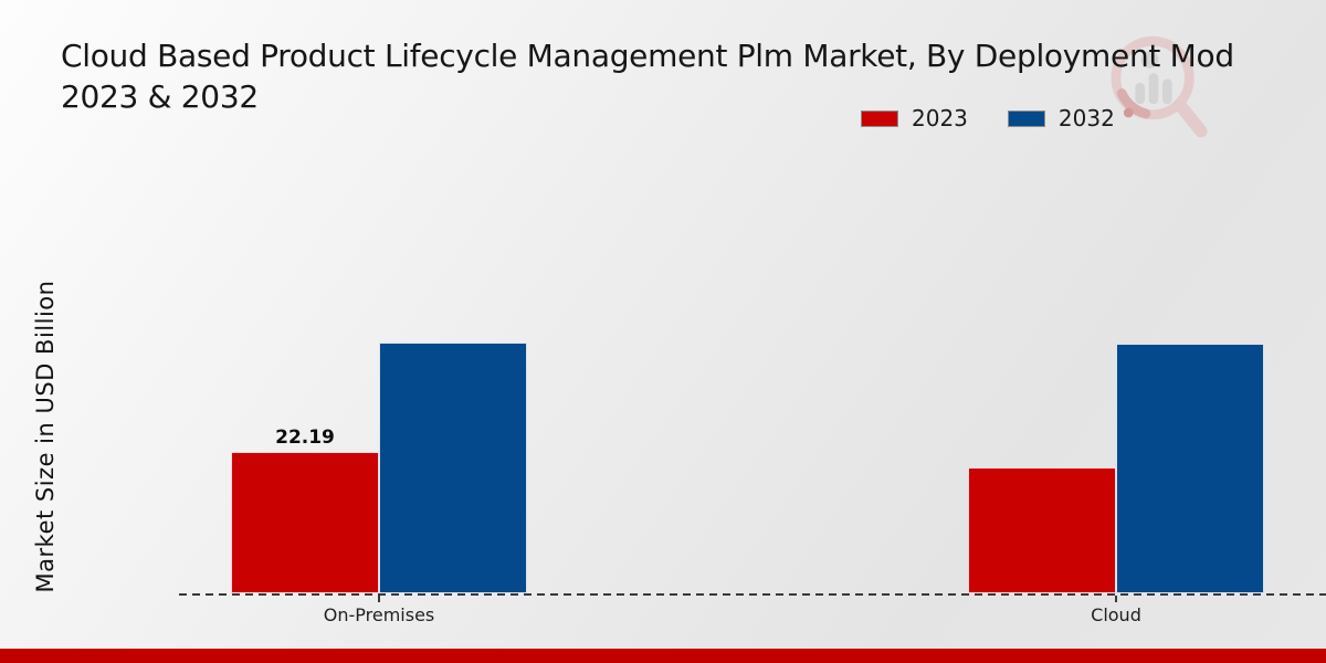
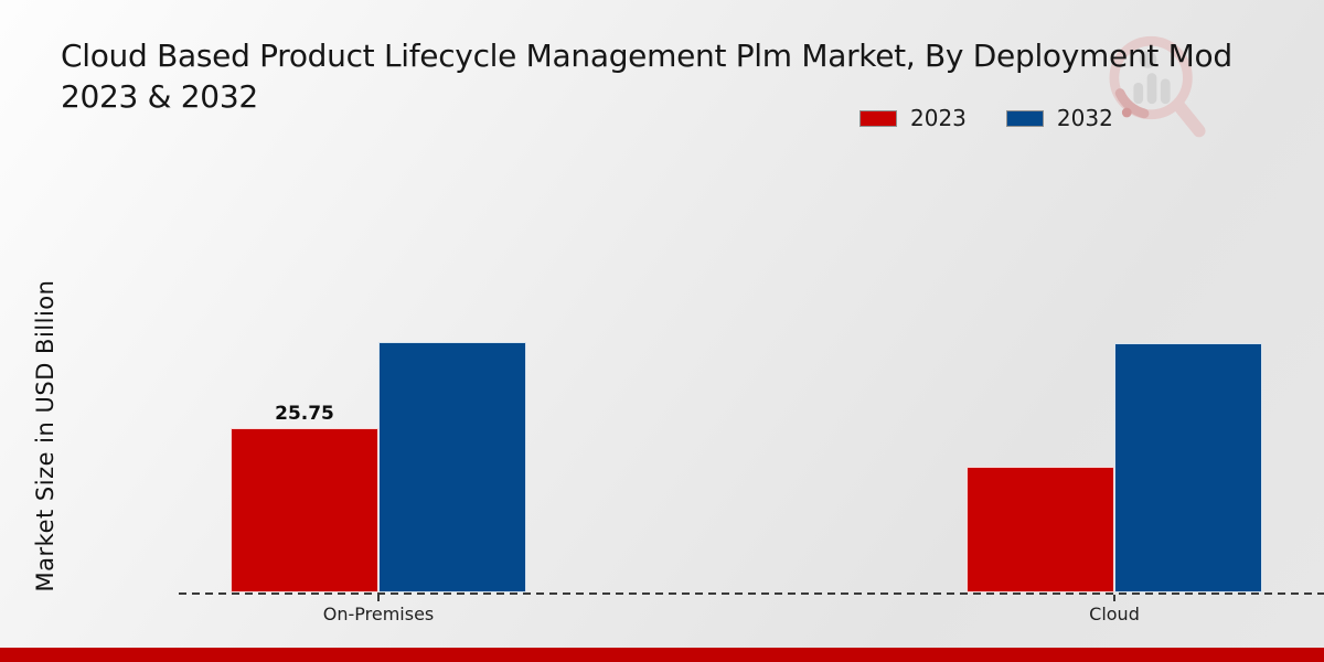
2023/On-Premises: 22.19 -> 25.75
